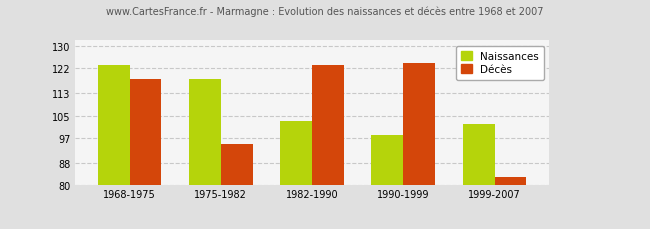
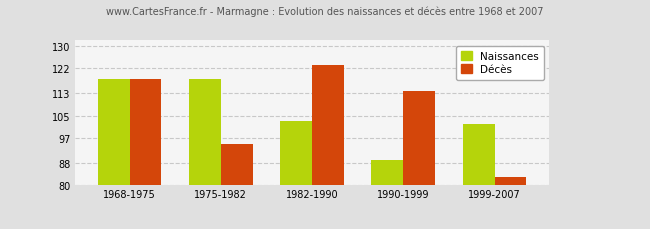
Naissances/1968-1975: 123 -> 118
Naissances/1990-1999: 98 -> 89
Décès/1990-1999: 124 -> 114
